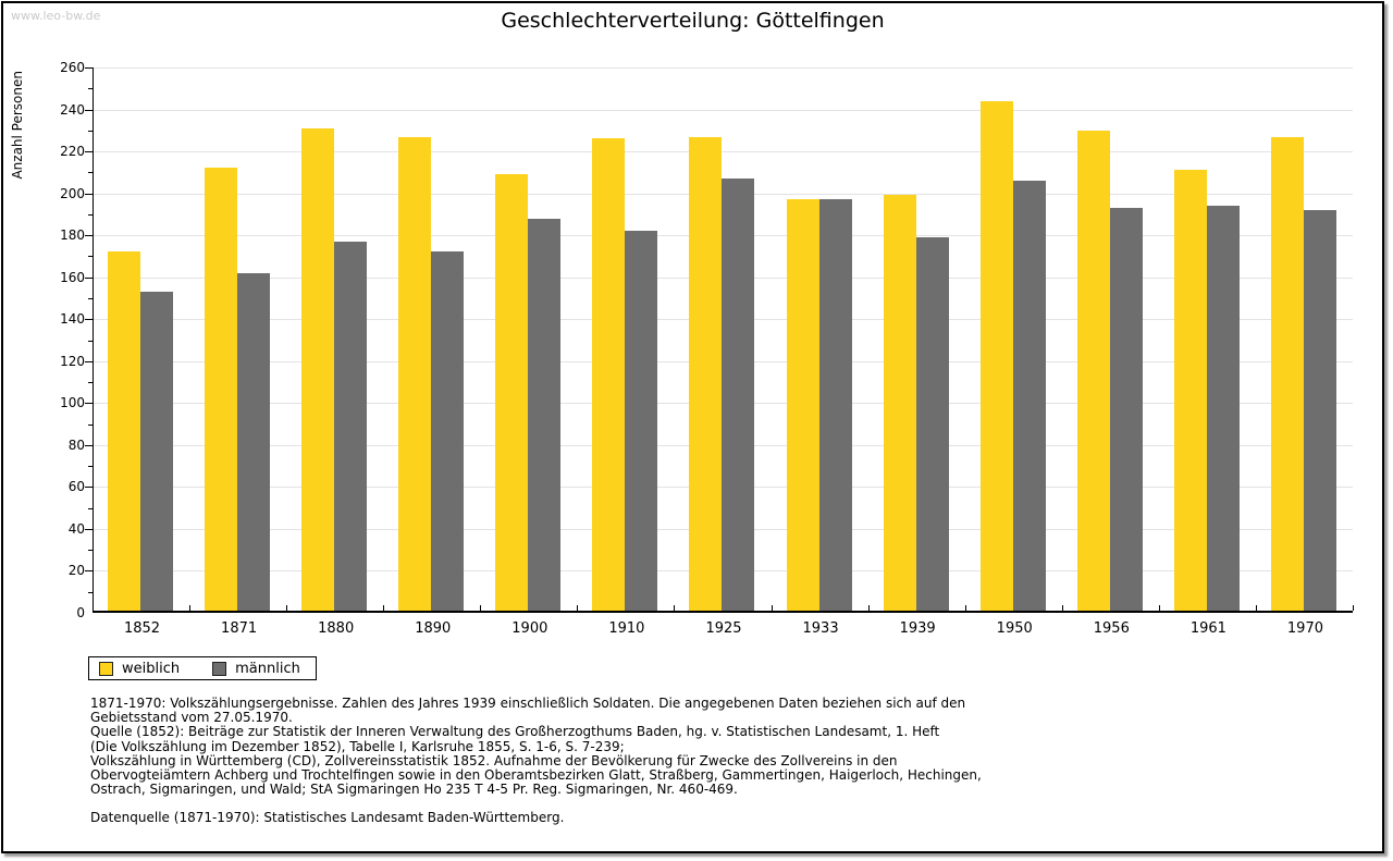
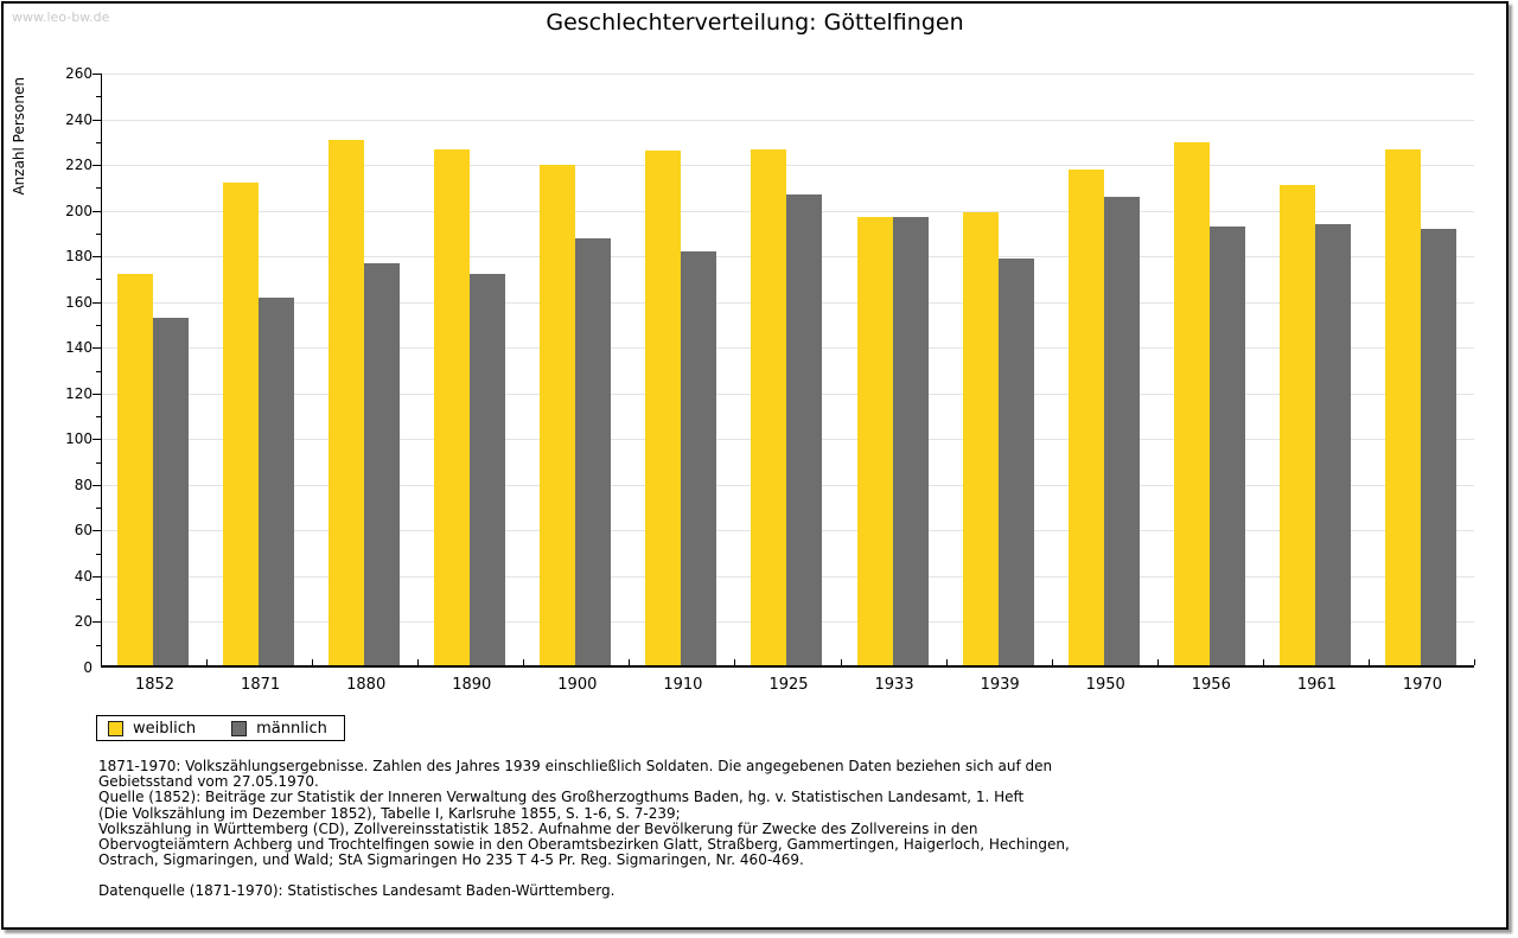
weiblich/1900: 208 -> 219
weiblich/1950: 243 -> 217
